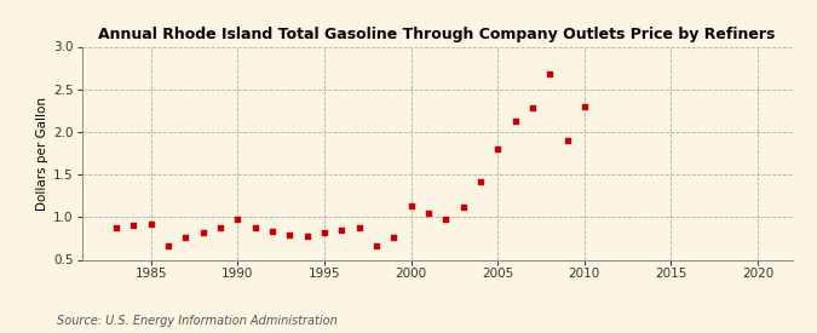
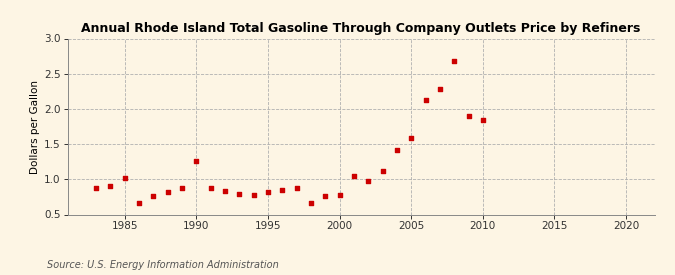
1985: 0.92 -> 1.02
1990: 0.97 -> 1.26
2000: 1.13 -> 0.78
2005: 1.80 -> 1.58
2010: 2.29 -> 1.84
